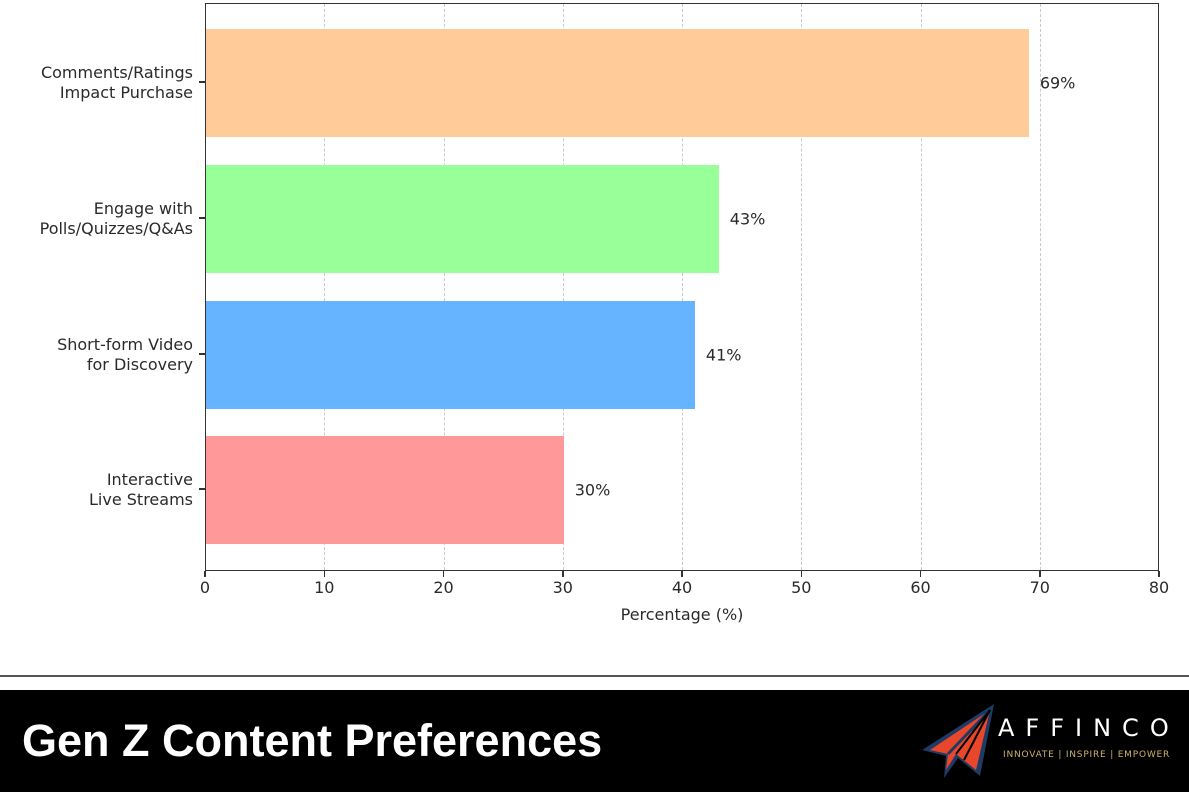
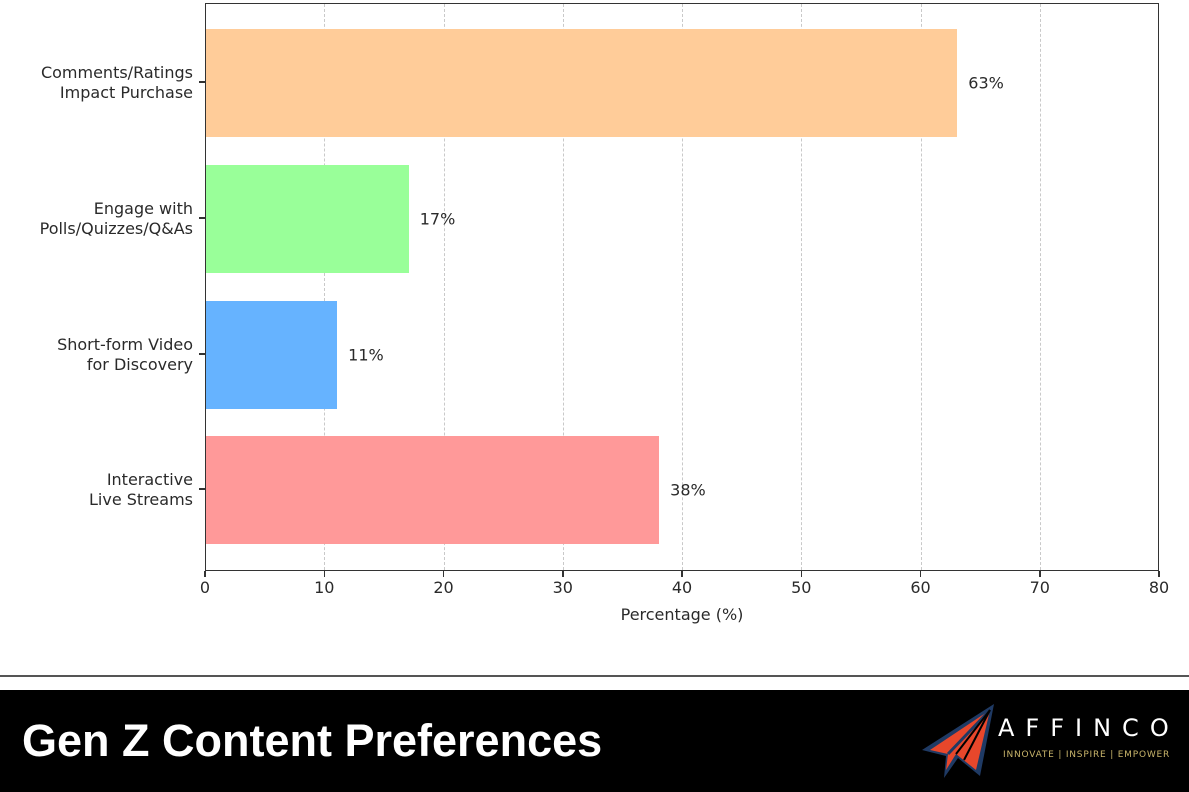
Comments/Ratings Impact Purchase: 69% -> 63%
Engage with Polls/Quizzes/Q&As: 43% -> 17%
Short-form Video for Discovery: 41% -> 11%
Interactive Live Streams: 30% -> 38%
